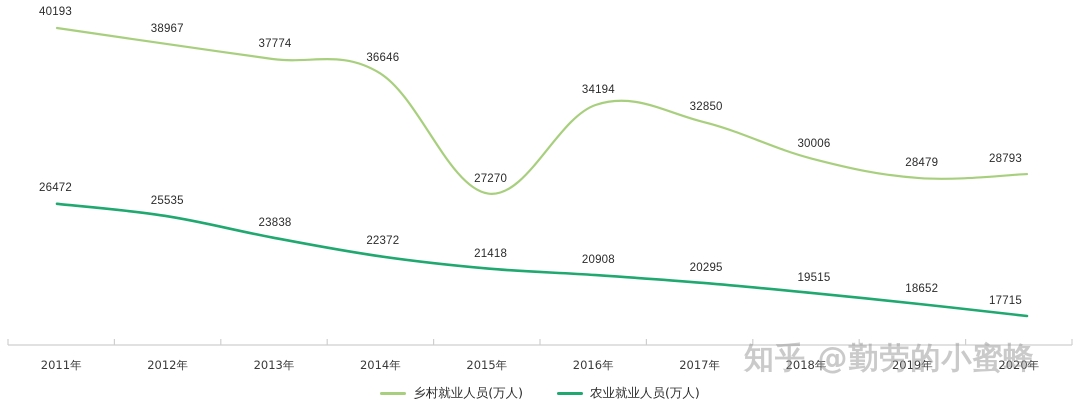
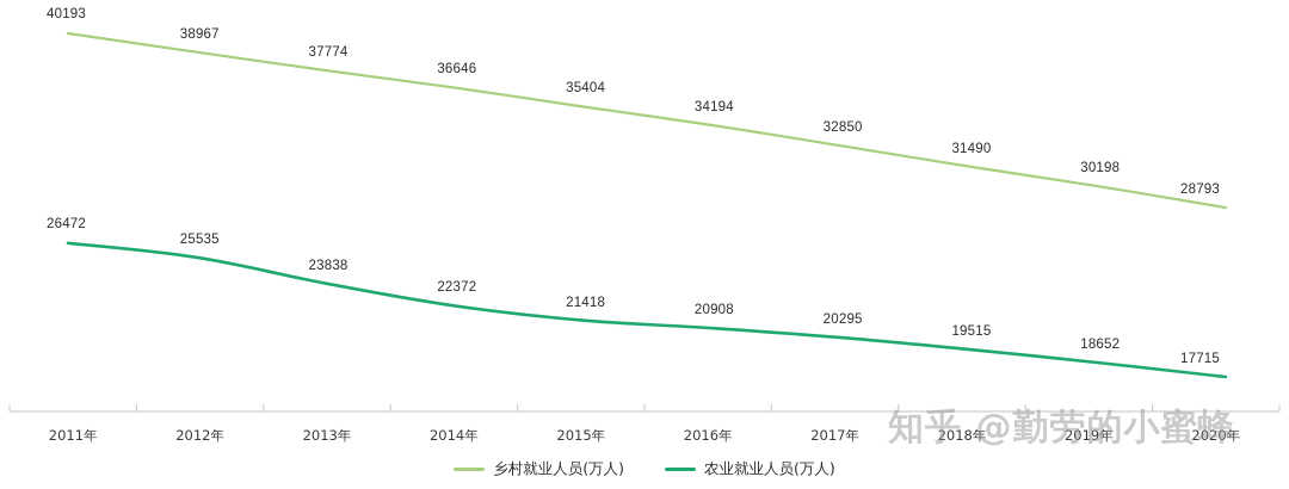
乡村就业人员(万人)/2015年: 27270 -> 35404
乡村就业人员(万人)/2018年: 30006 -> 31490
乡村就业人员(万人)/2019年: 28479 -> 30198
